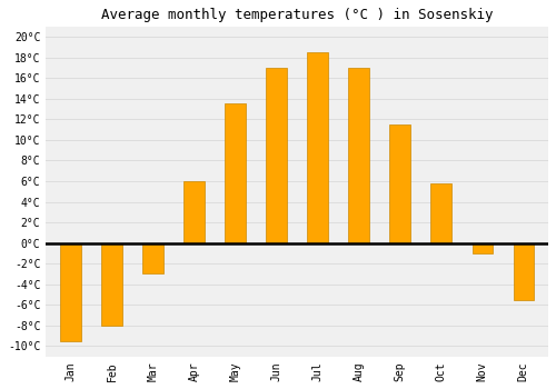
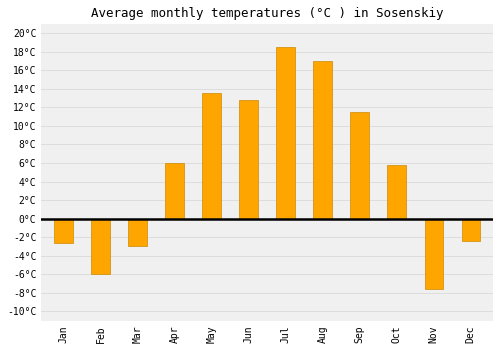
Jan: -9.5°C -> -2.6°C
Feb: -8.0°C -> -6.0°C
Jun: 17.0°C -> 12.8°C
Nov: -1.0°C -> -7.6°C
Dec: -5.5°C -> -2.4°C
